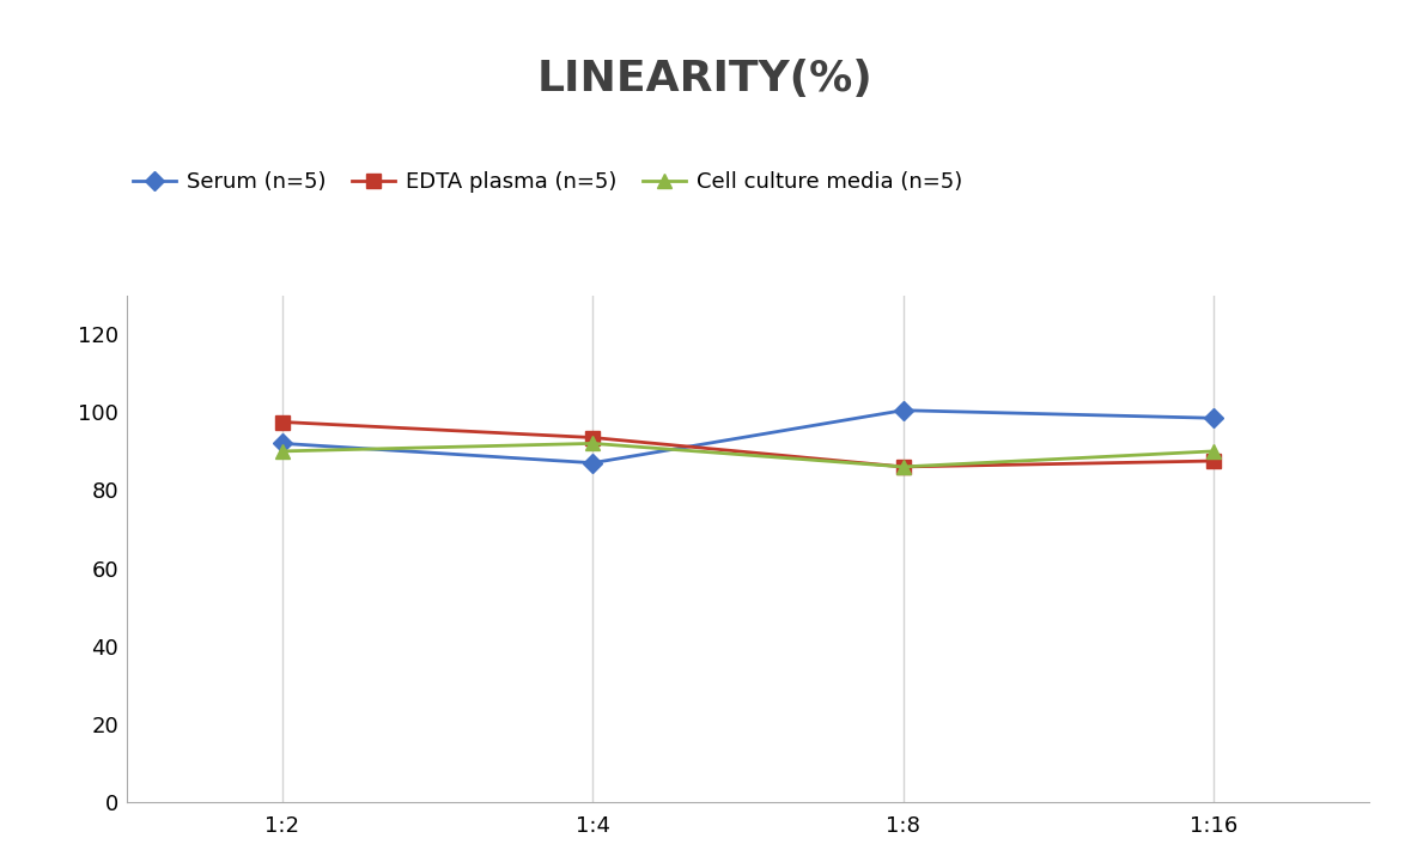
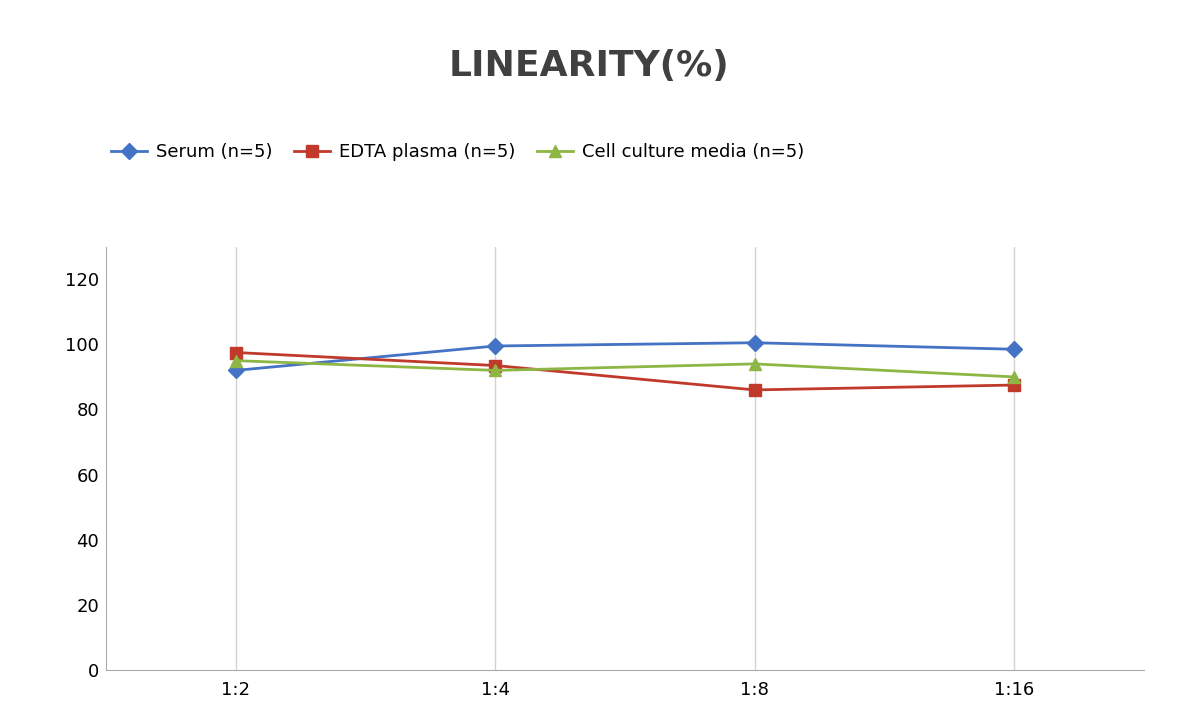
Cell culture media (n=5)/1:2: 90 -> 95
Serum (n=5)/1:4: 87.0 -> 99.5
Cell culture media (n=5)/1:8: 86 -> 94
